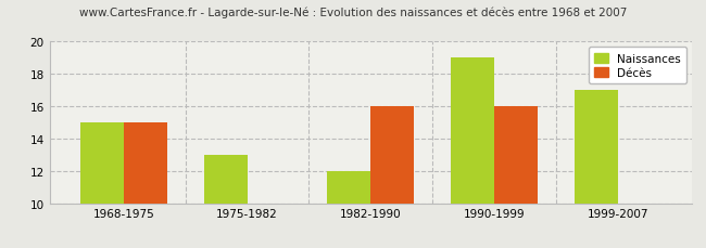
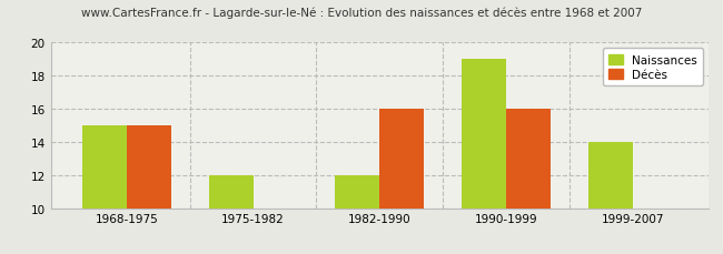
Naissances/1975-1982: 13 -> 12
Naissances/1999-2007: 17 -> 14
